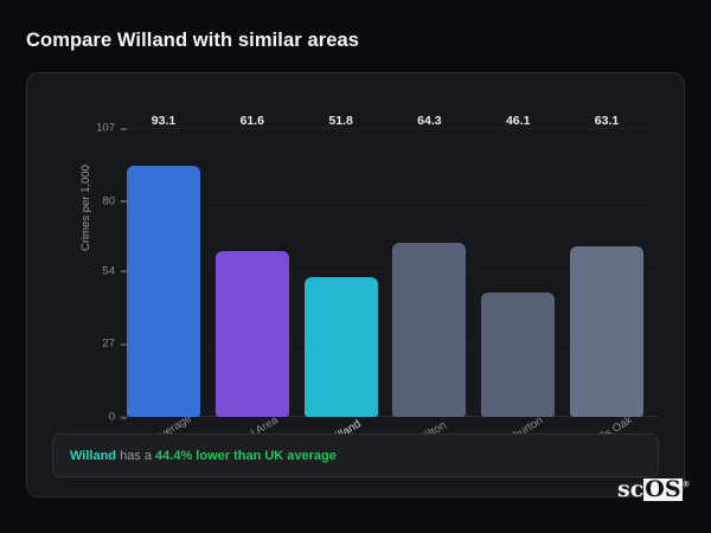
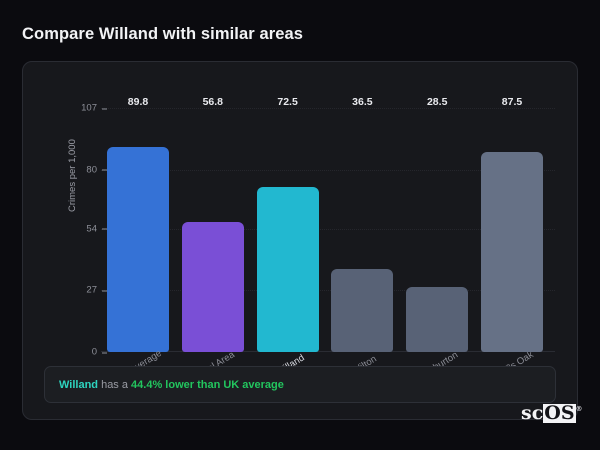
UK Average: 93.1 -> 89.8
Local Area: 61.6 -> 56.8
Willand: 51.8 -> 72.5
Wilton: 64.3 -> 36.5
Ashburton: 46.1 -> 28.5
Goff's Oak: 63.1 -> 87.5
